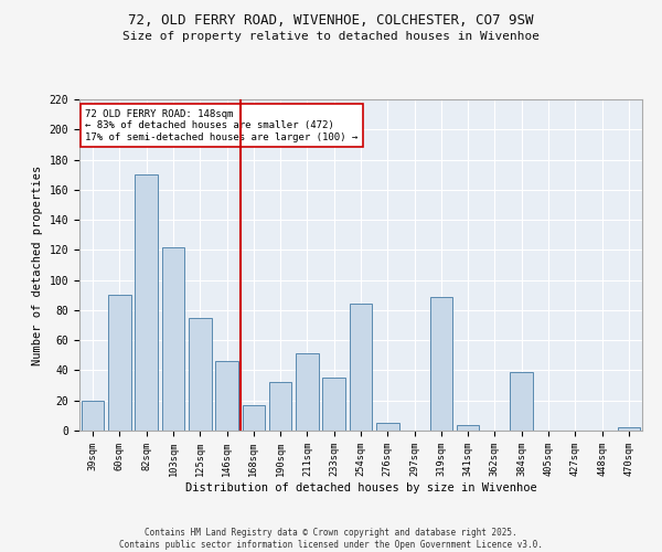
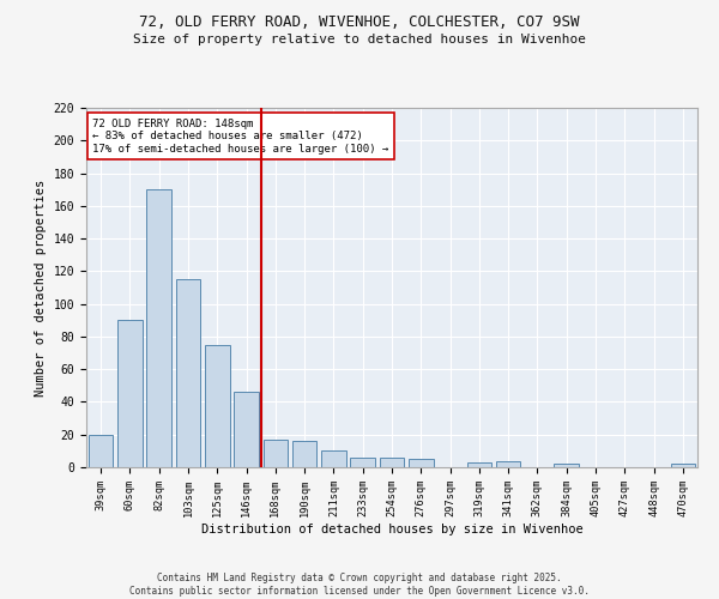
103sqm: 122 -> 115
190sqm: 32 -> 16
211sqm: 51 -> 10
233sqm: 35 -> 6
254sqm: 84 -> 6
319sqm: 89 -> 3
384sqm: 39 -> 2
